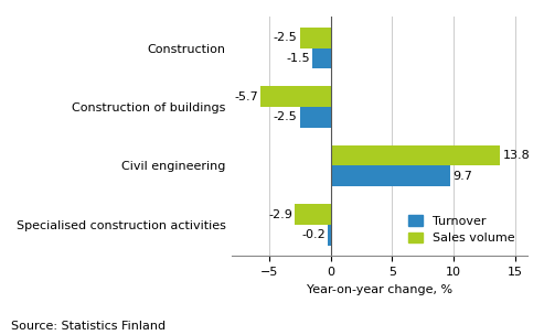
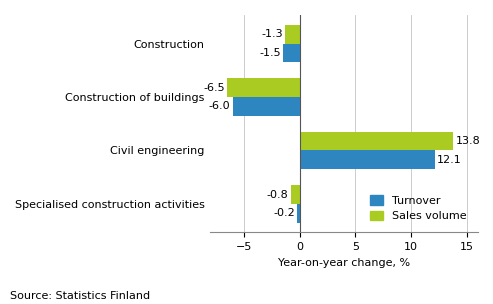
Sales volume/Construction: -2.5 -> -1.3
Sales volume/Construction of buildings: -5.7 -> -6.5
Turnover/Construction of buildings: -2.5 -> -6.0
Turnover/Civil engineering: 9.7 -> 12.1
Sales volume/Specialised construction activities: -2.9 -> -0.8
